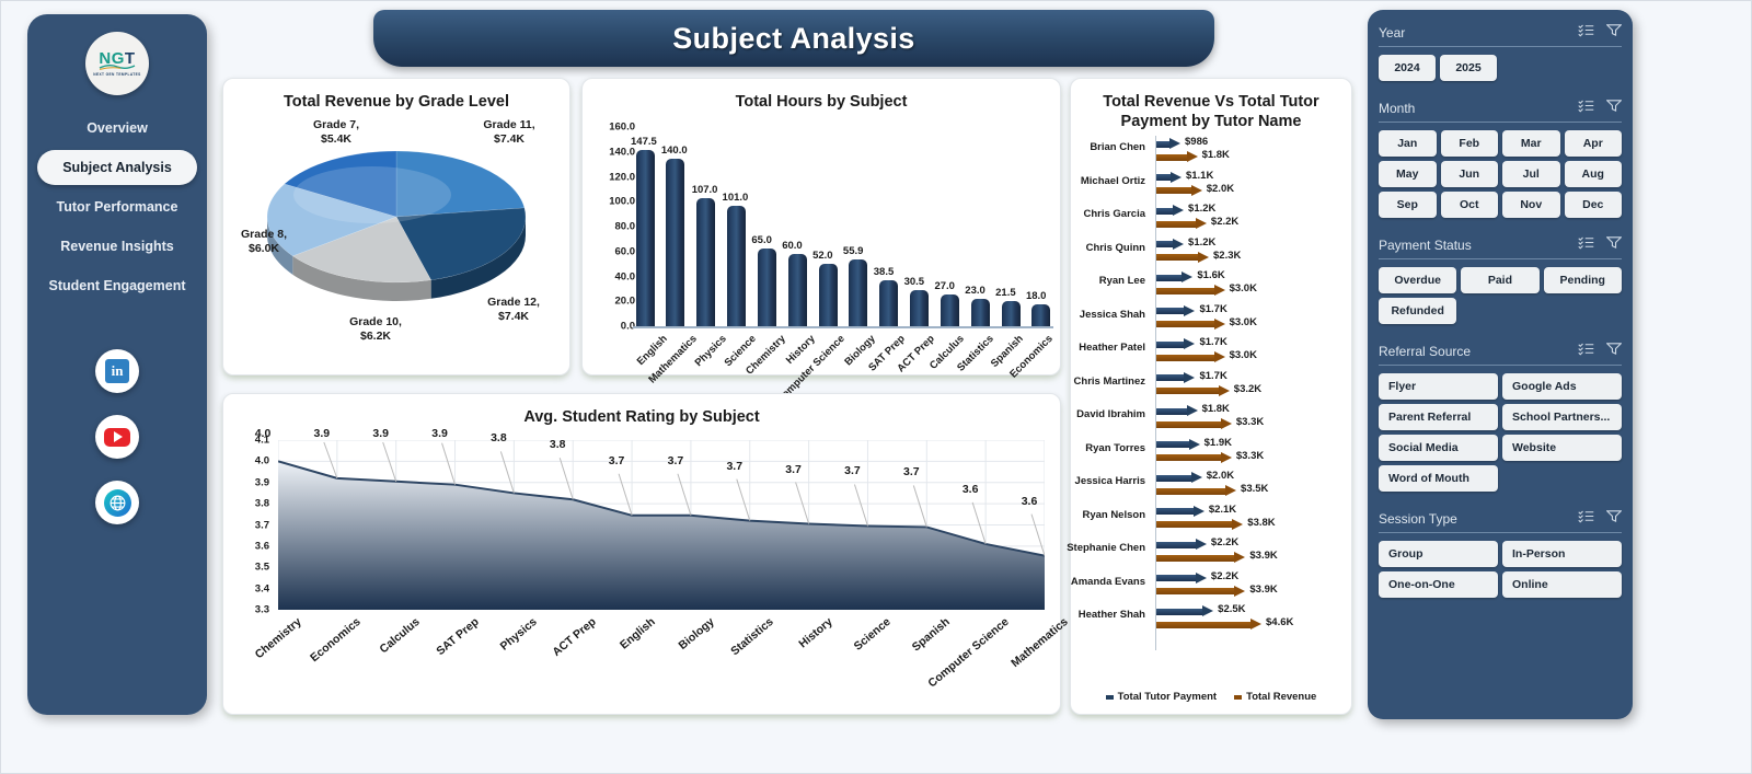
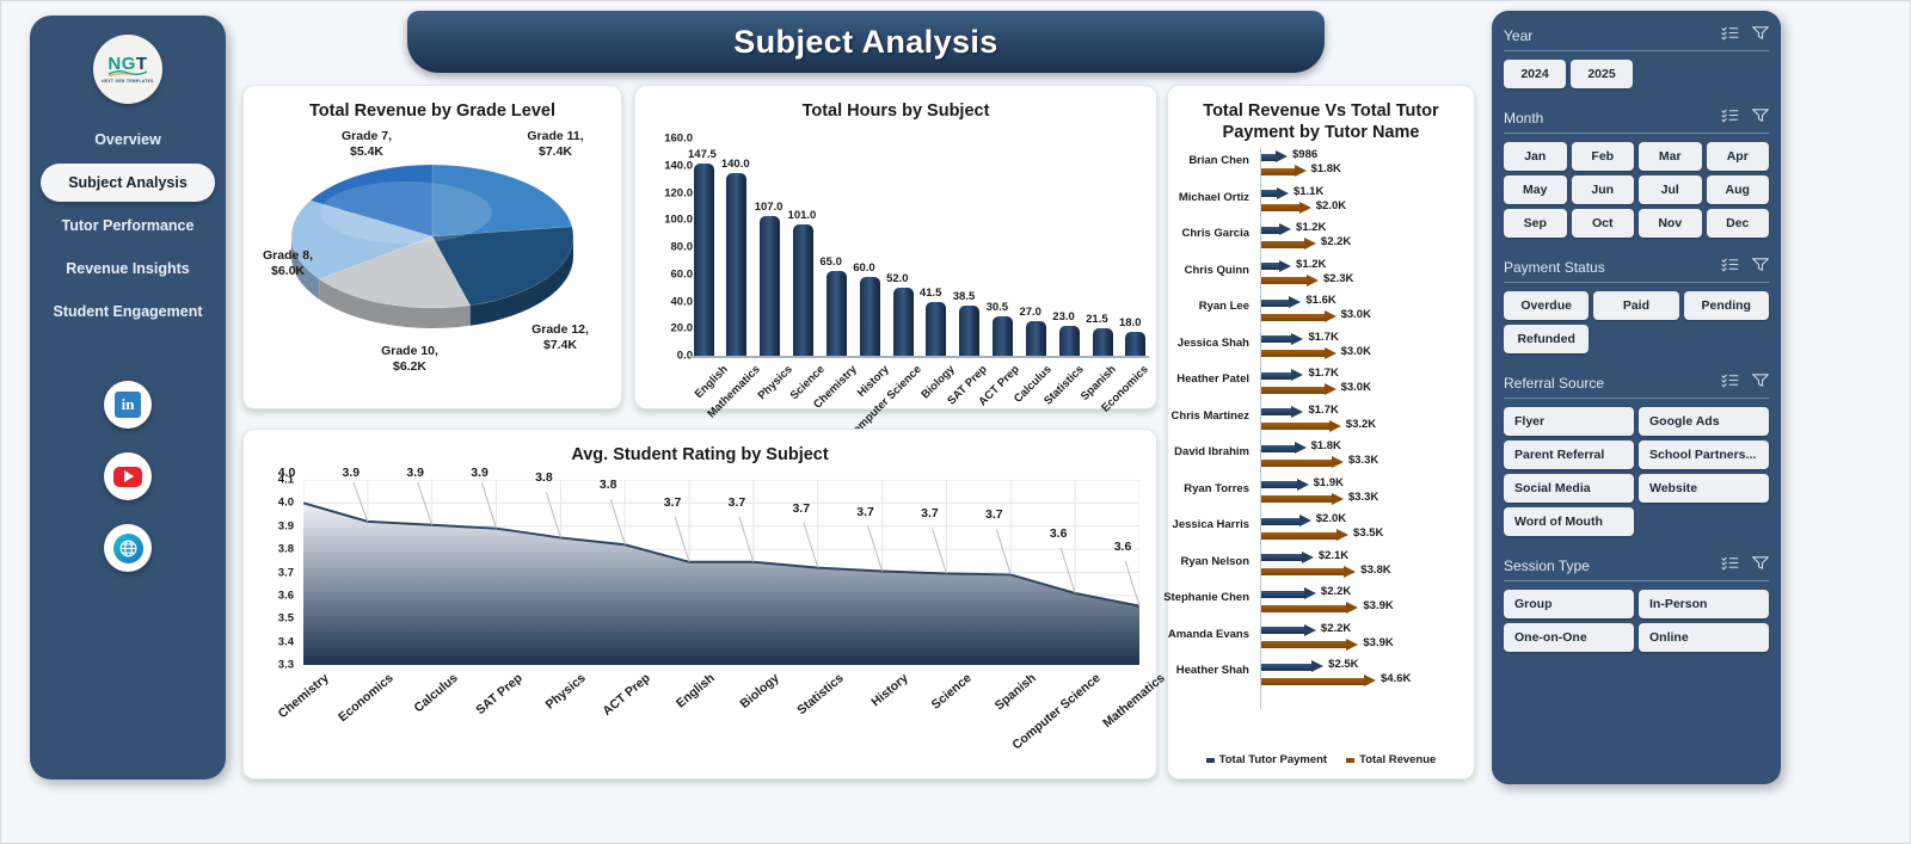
Total Hours by Subject/Biology: 55.9 -> 41.5
